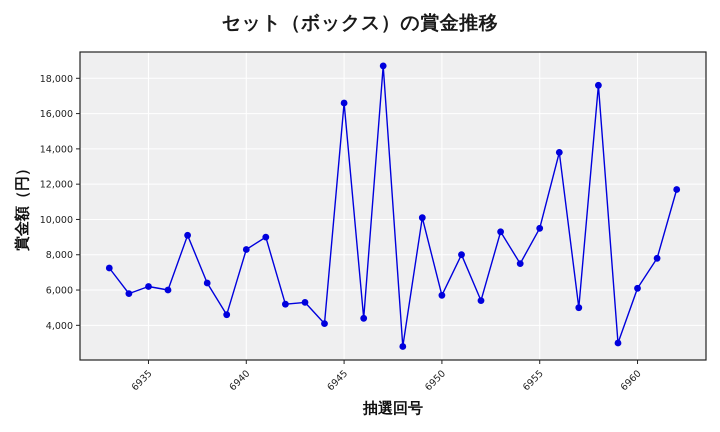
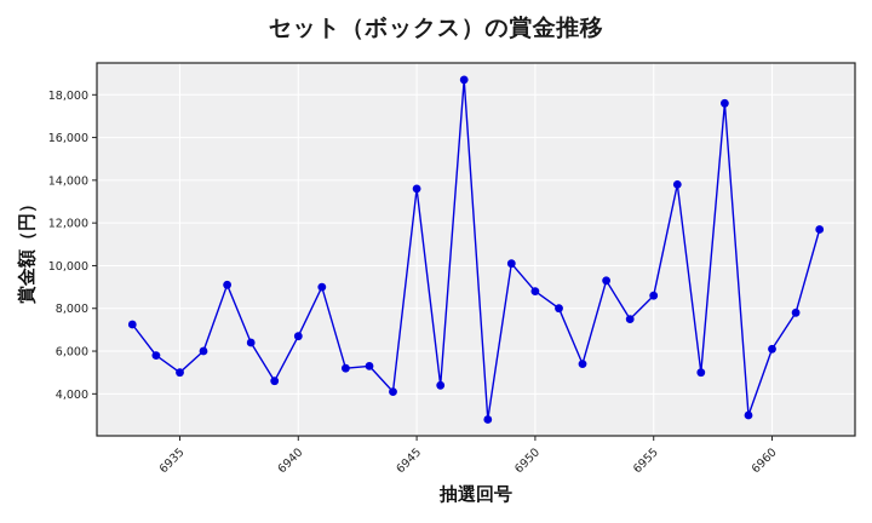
6935: 6200 -> 5000
6940: 8300 -> 6700
6945: 16600 -> 13600
6950: 5700 -> 8800
6955: 9500 -> 8600
